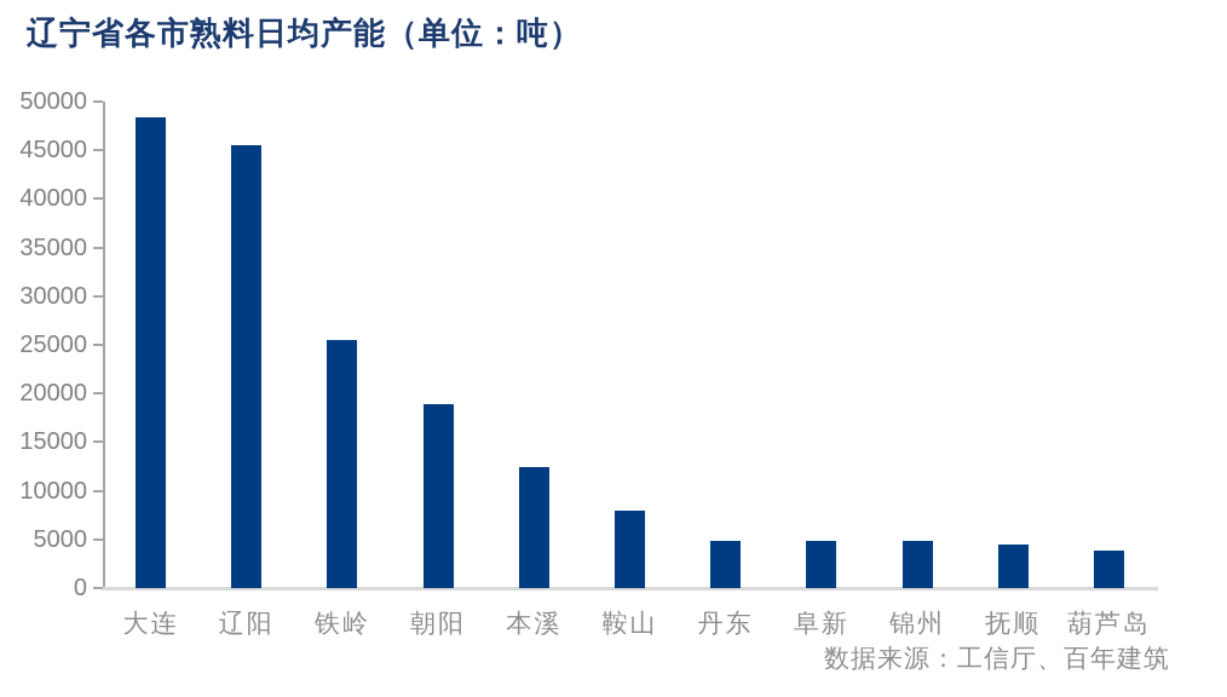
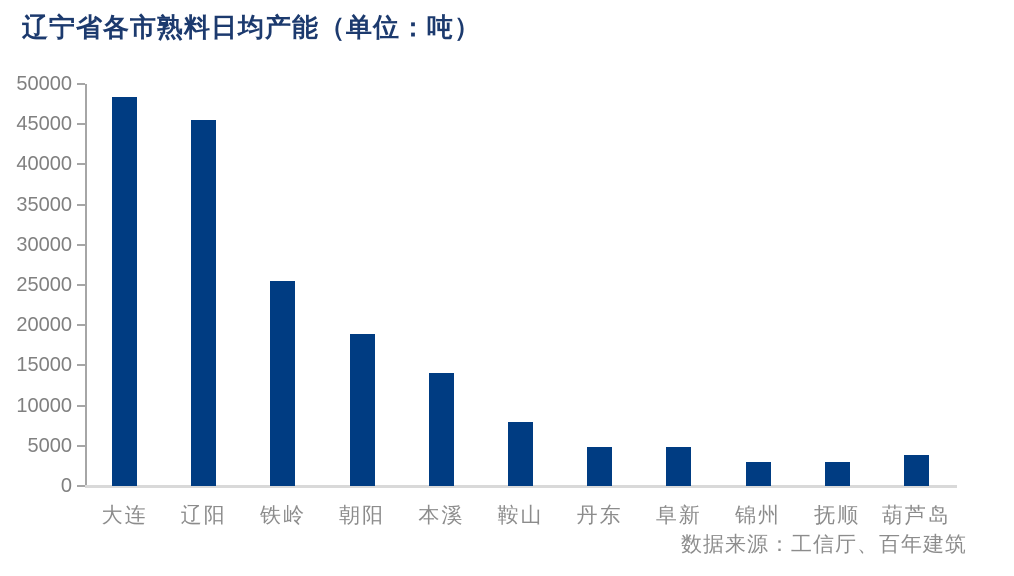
本溪: 12000 -> 14000
锦州: 5000 -> 3000
抚顺: 4000 -> 3000
